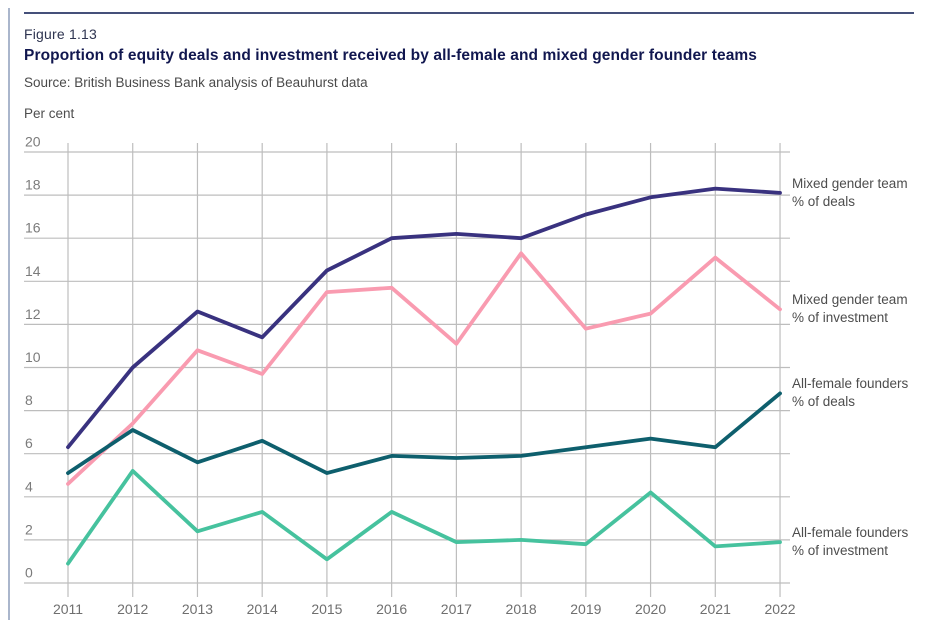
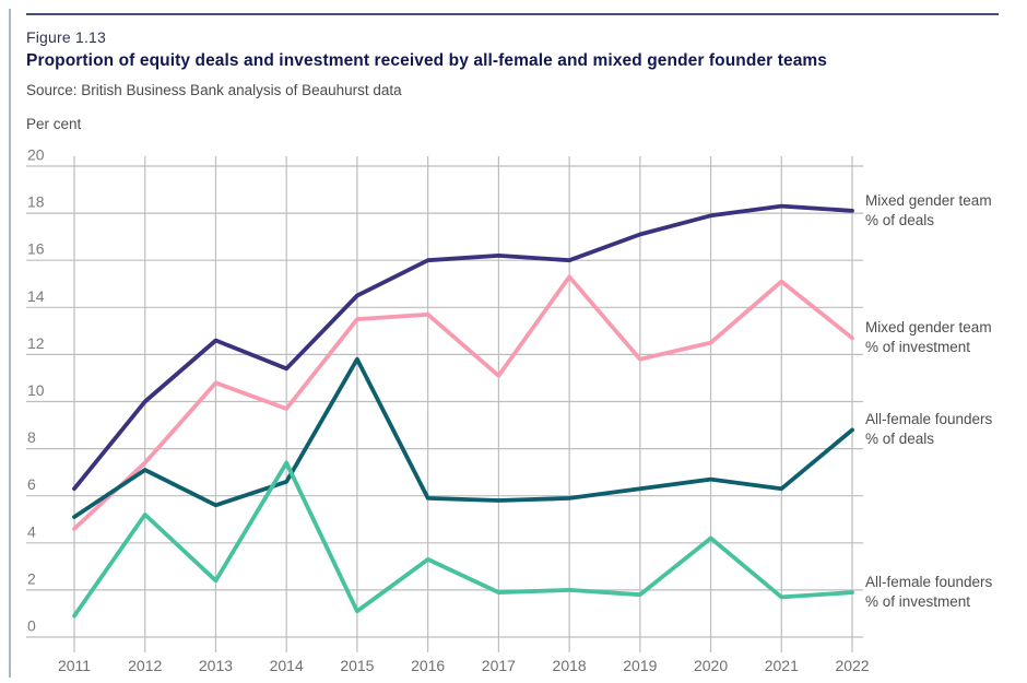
All-female founders % of investment/2014: 3.3 -> 7.4
All-female founders % of deals/2015: 5.1 -> 11.8
